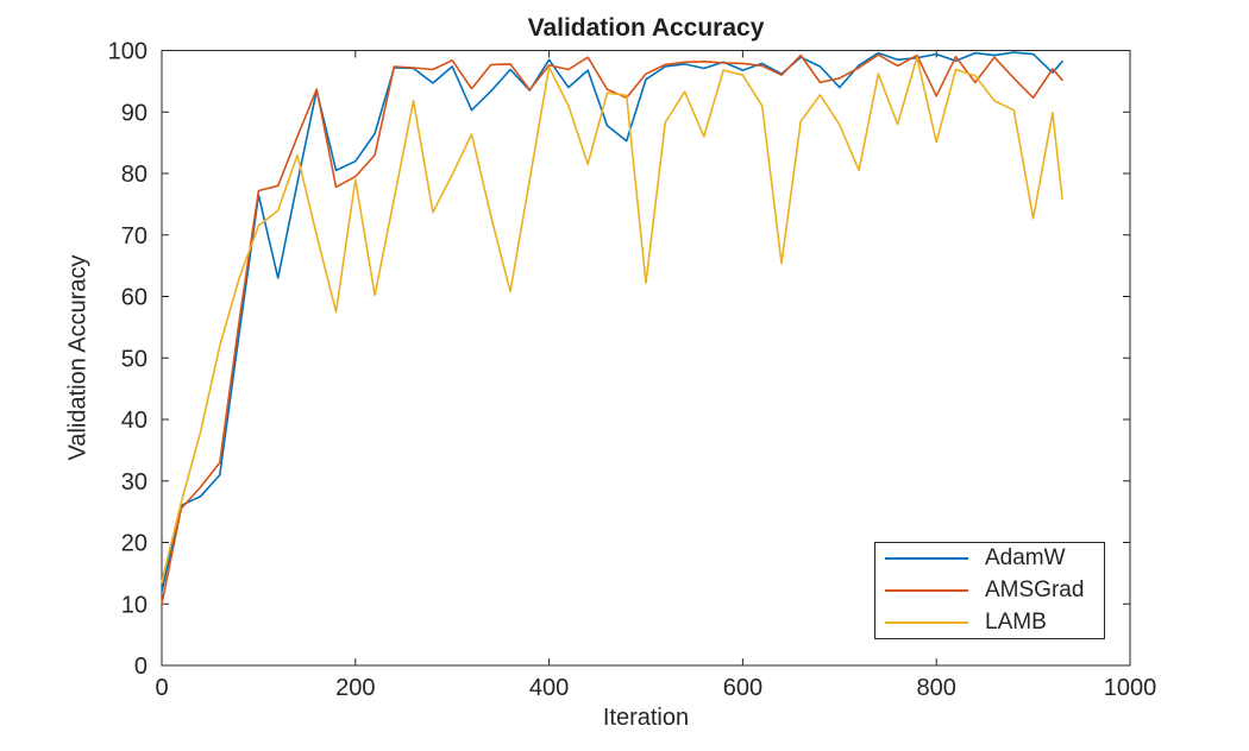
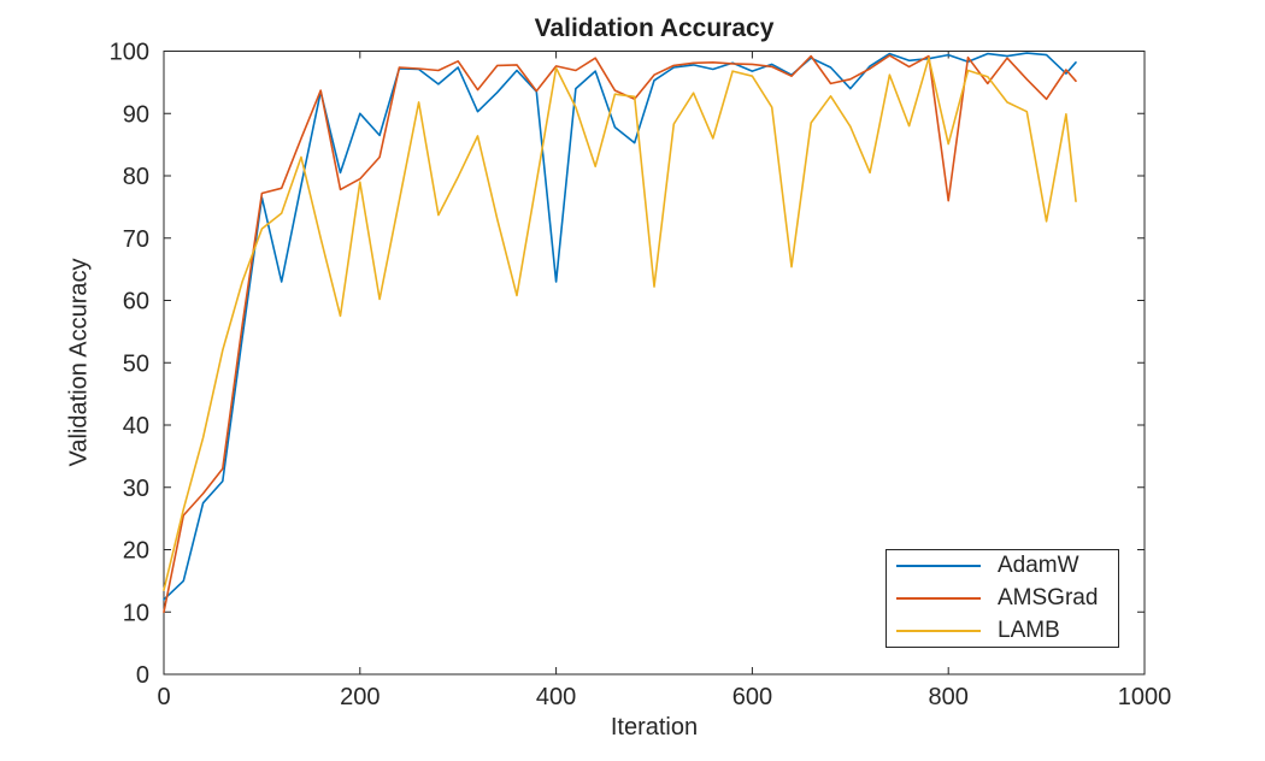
AdamW/20: 26 -> 15
AdamW/200: 82 -> 90
AdamW/400: 98 -> 63
AMSGrad/800: 93 -> 76
